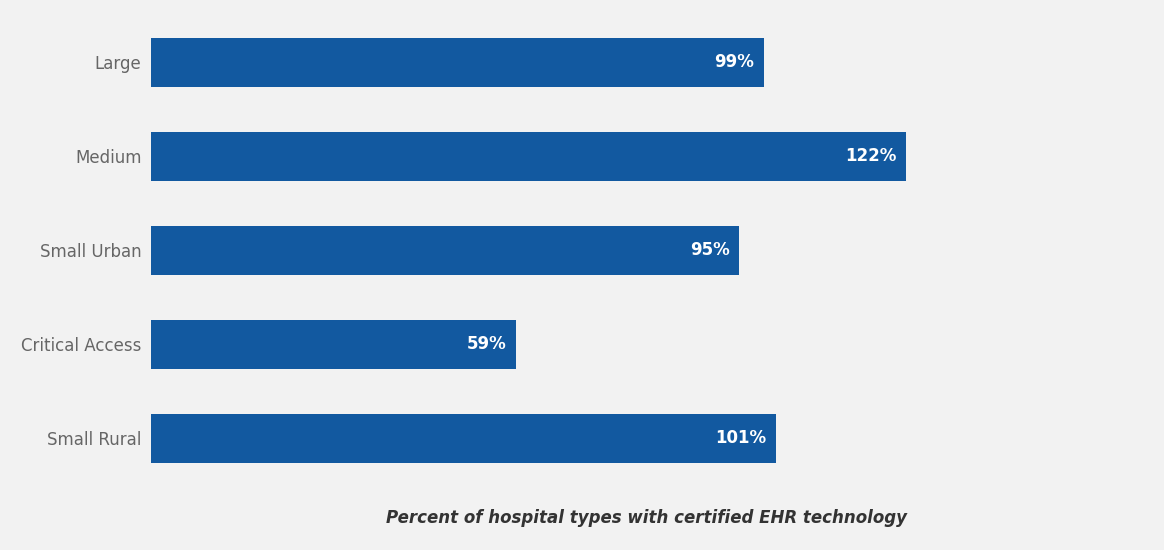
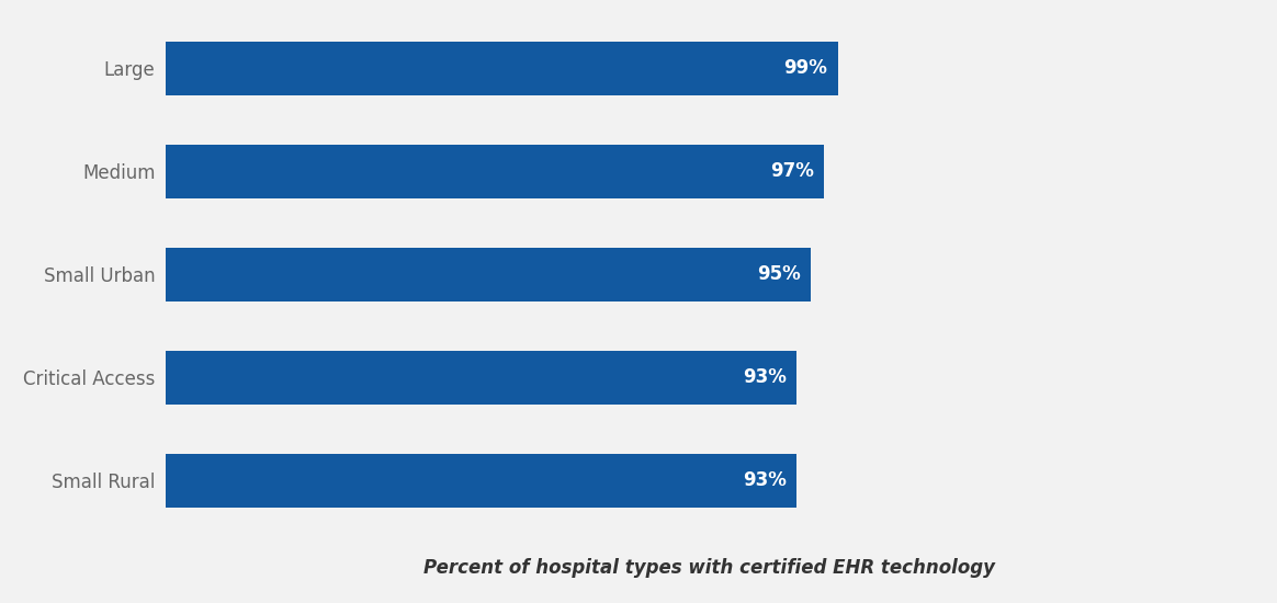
Medium: 122% -> 97%
Critical Access: 59% -> 93%
Small Rural: 101% -> 93%
